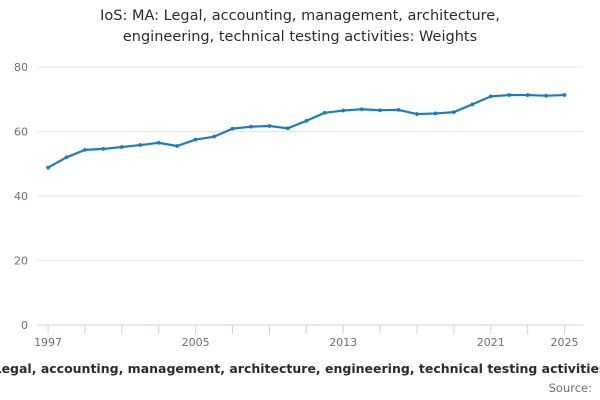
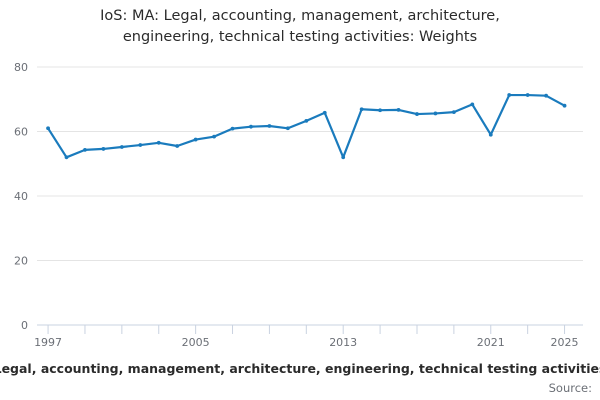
1997: 49 -> 61
2013: 66 -> 52
2021: 71 -> 59
2025: 71 -> 68
